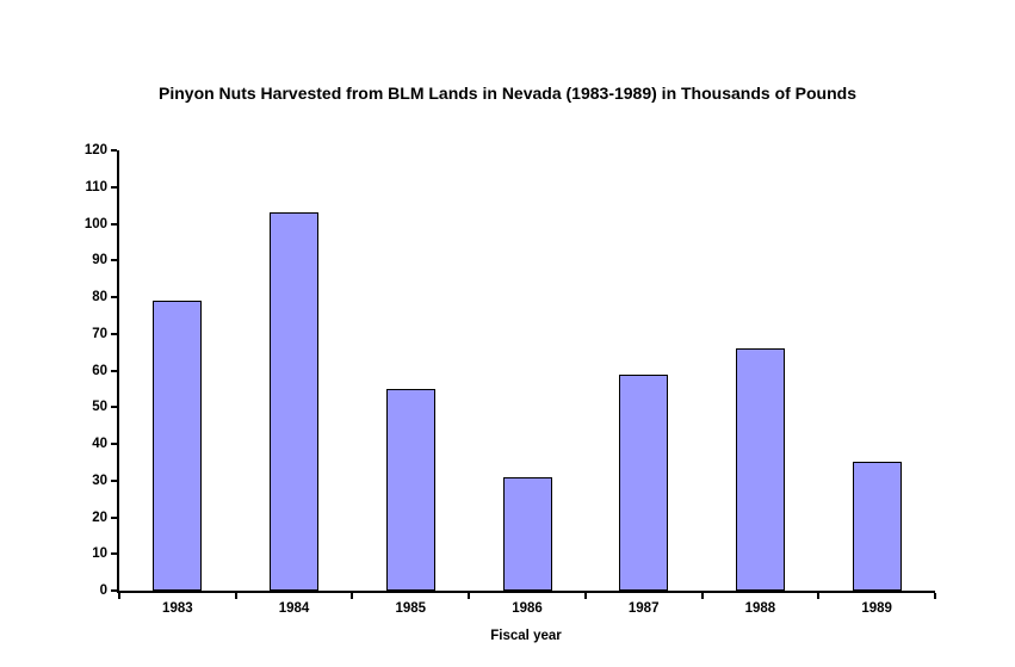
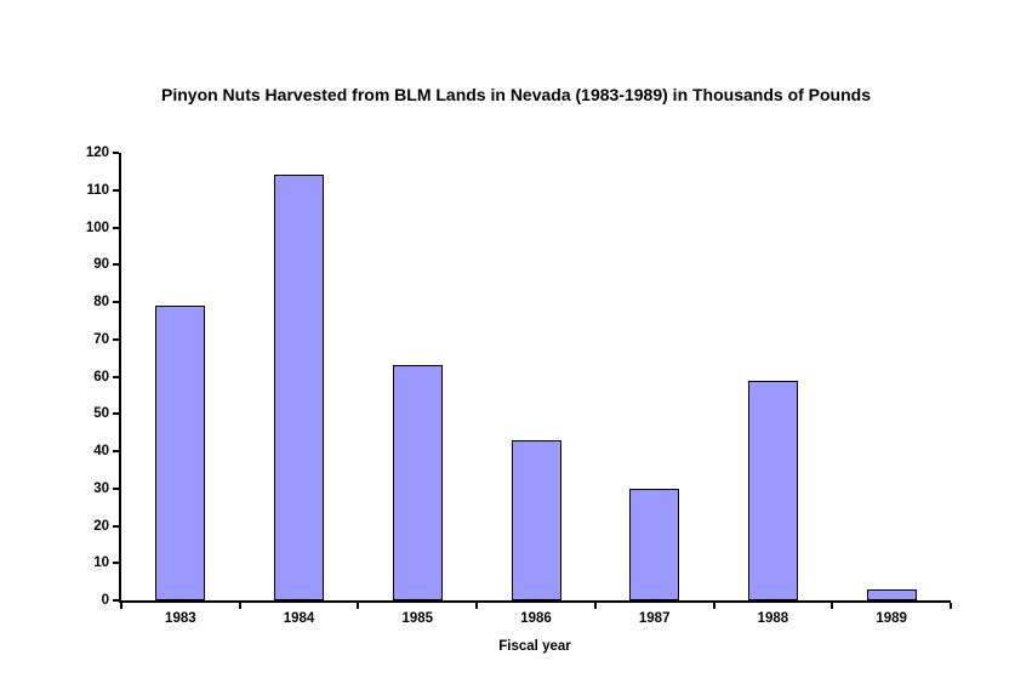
1984: 103 -> 114
1985: 55 -> 63
1986: 31 -> 43
1987: 59 -> 30
1988: 66 -> 59
1989: 35 -> 3
